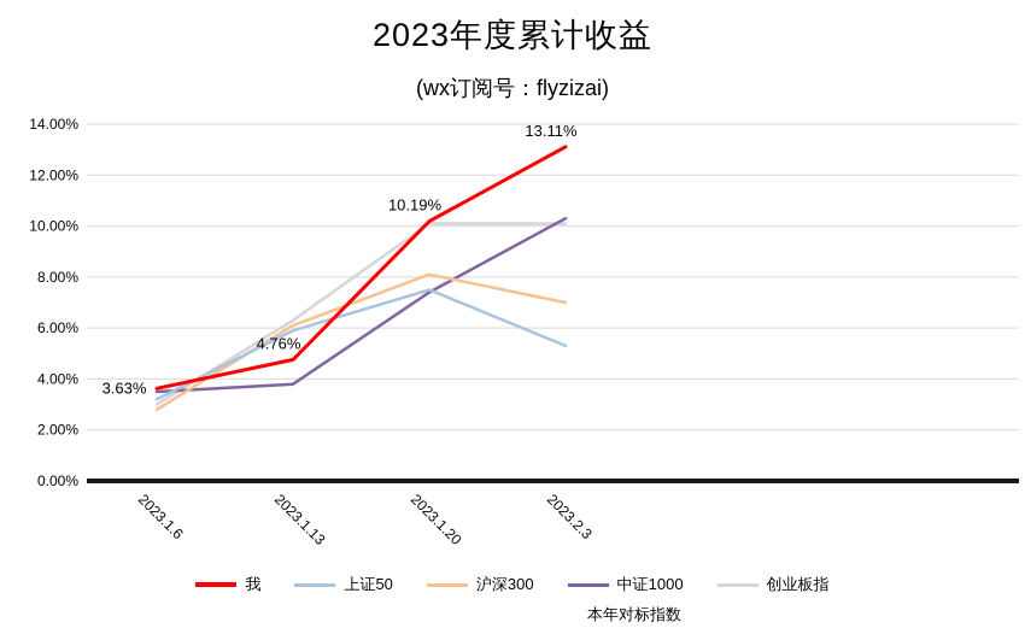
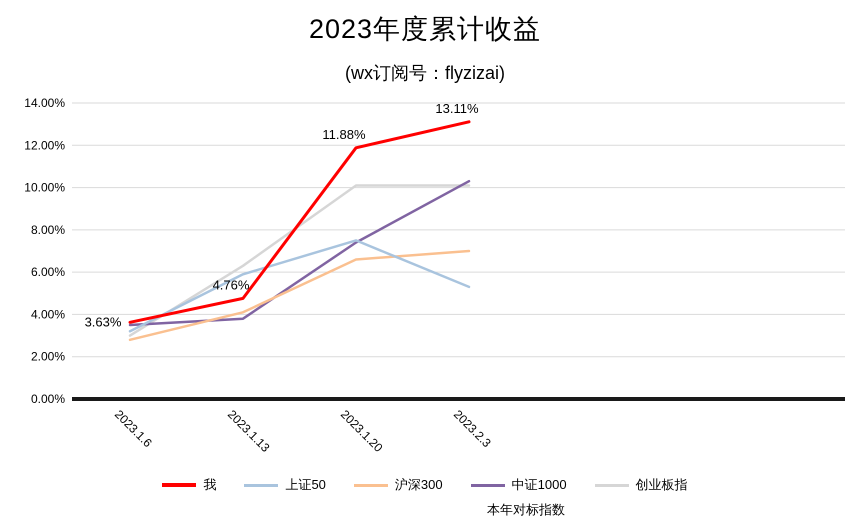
沪深300/2023.1.13: 6.1% -> 4.1%
我/2023.1.20: 10.19% -> 11.88%
沪深300/2023.1.20: 8.1% -> 6.6%
